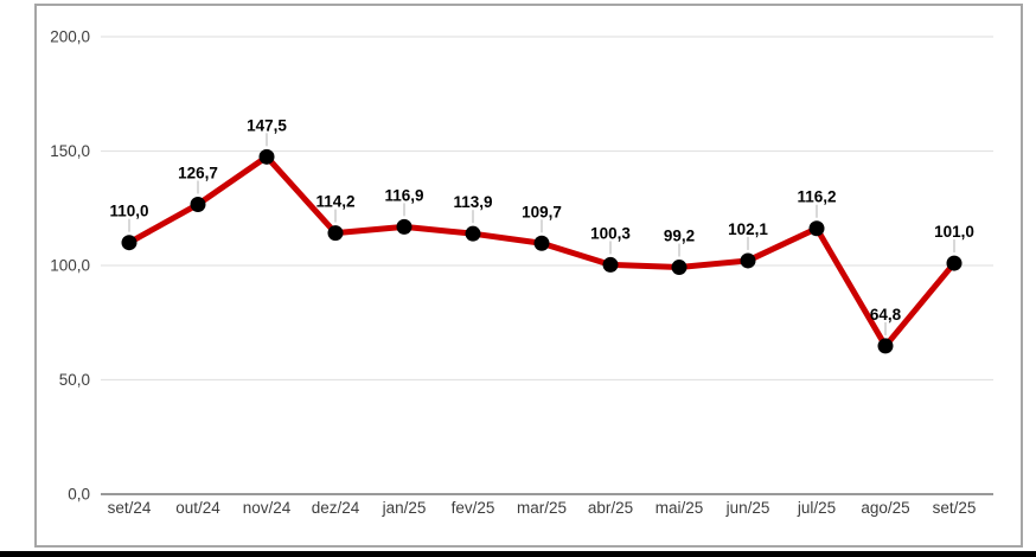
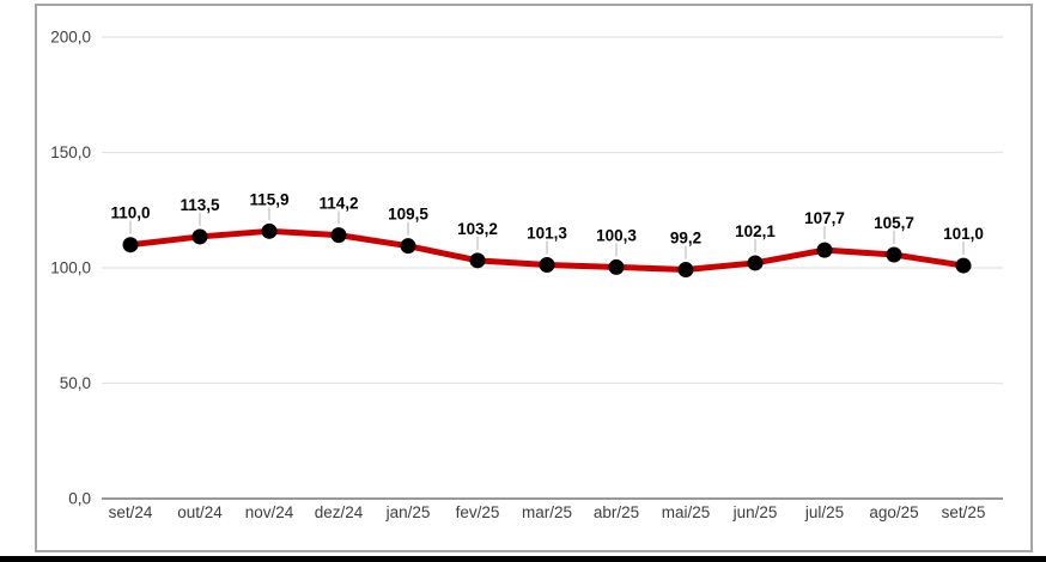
out/24: 126,7 -> 113,5
nov/24: 147,5 -> 115,9
jan/25: 116,9 -> 109,5
fev/25: 113,9 -> 103,2
mar/25: 109,7 -> 101,3
jul/25: 116,2 -> 107,7
ago/25: 64,8 -> 105,7
